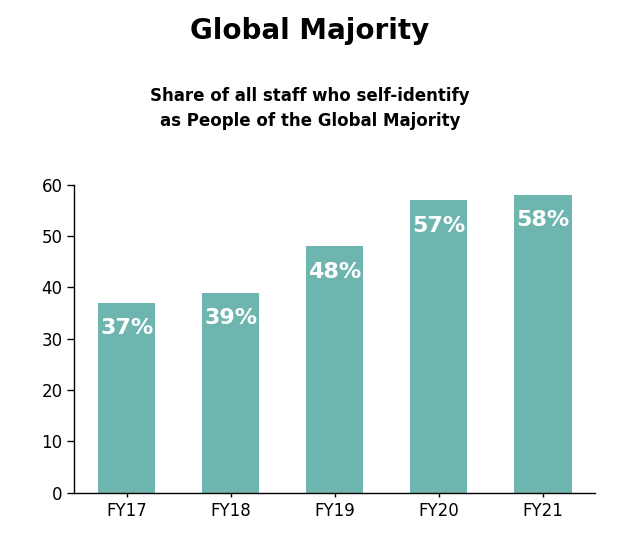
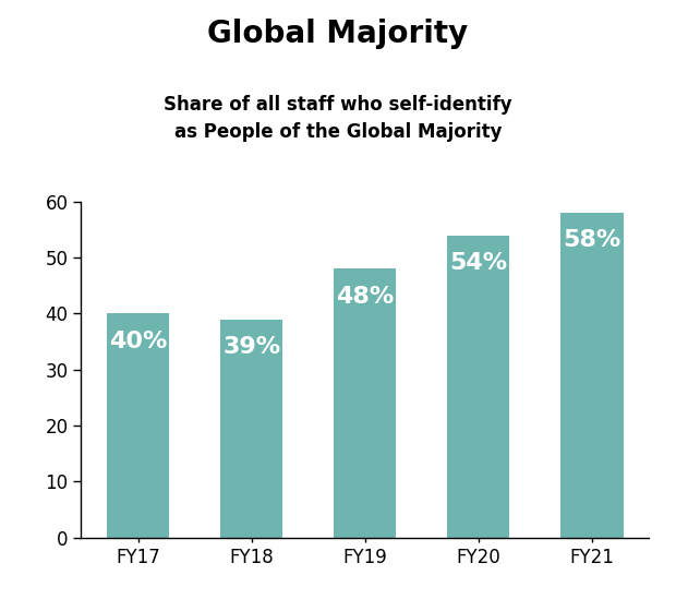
FY17: 37% -> 40%
FY20: 57% -> 54%
